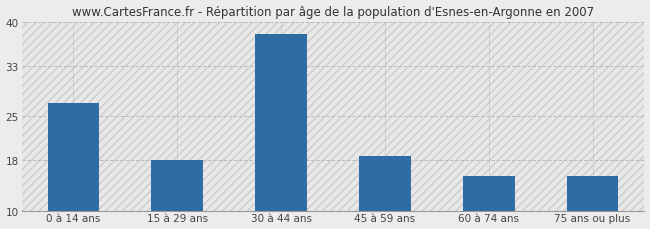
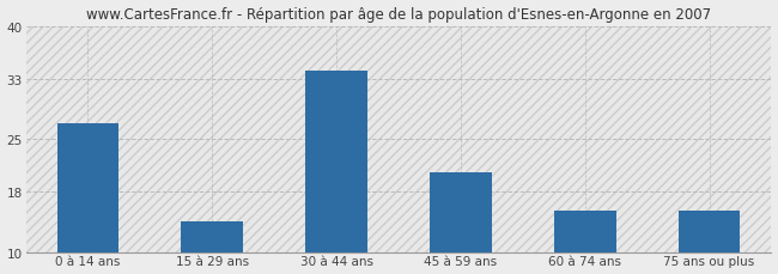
15 à 29 ans: 18.0 -> 14.0
30 à 44 ans: 38.0 -> 34.0
45 à 59 ans: 18.6 -> 20.5
